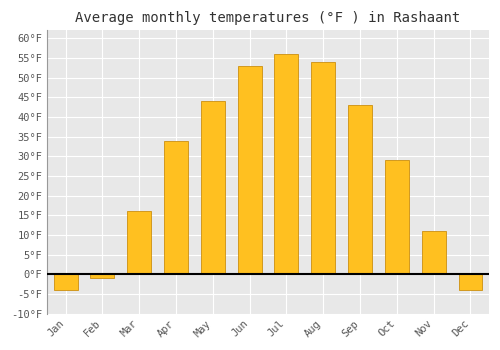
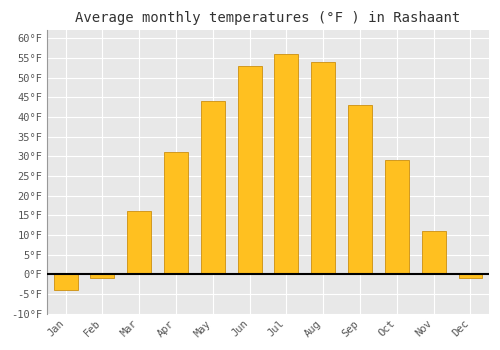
Apr: 34°F -> 31°F
Dec: -4°F -> -1°F
